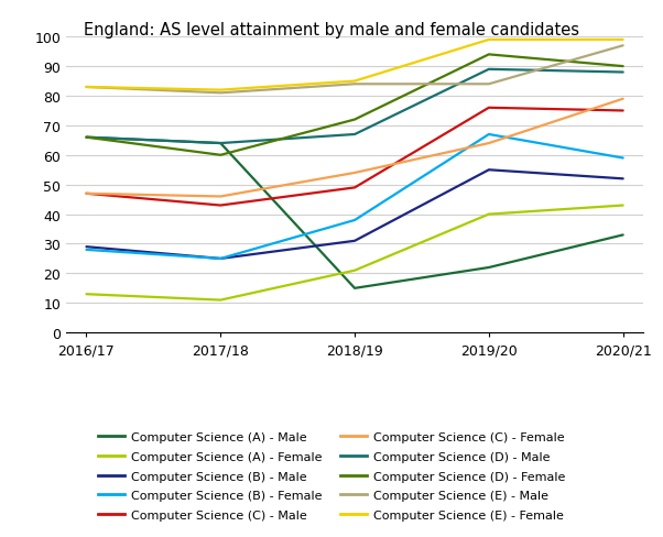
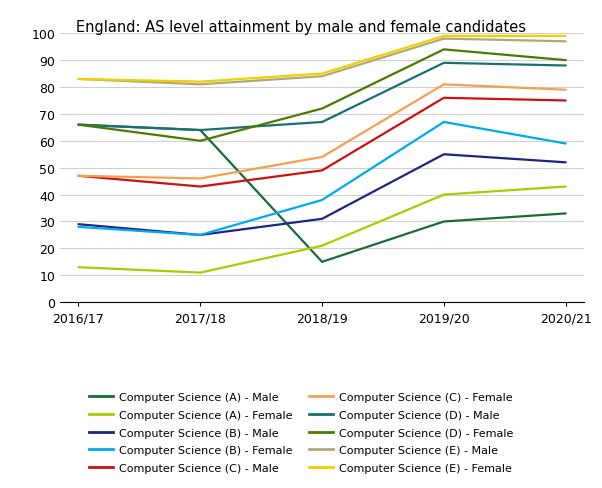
Computer Science (A) - Male/2019/20: 22 -> 30
Computer Science (C) - Female/2019/20: 64 -> 81
Computer Science (E) - Male/2019/20: 84 -> 98
